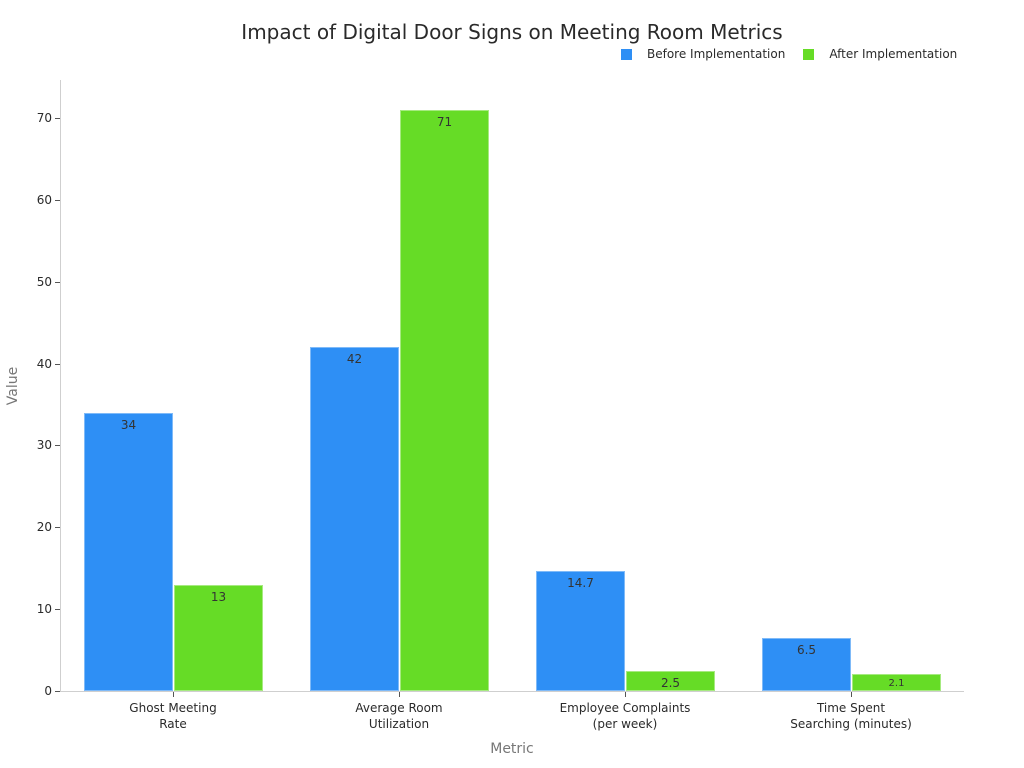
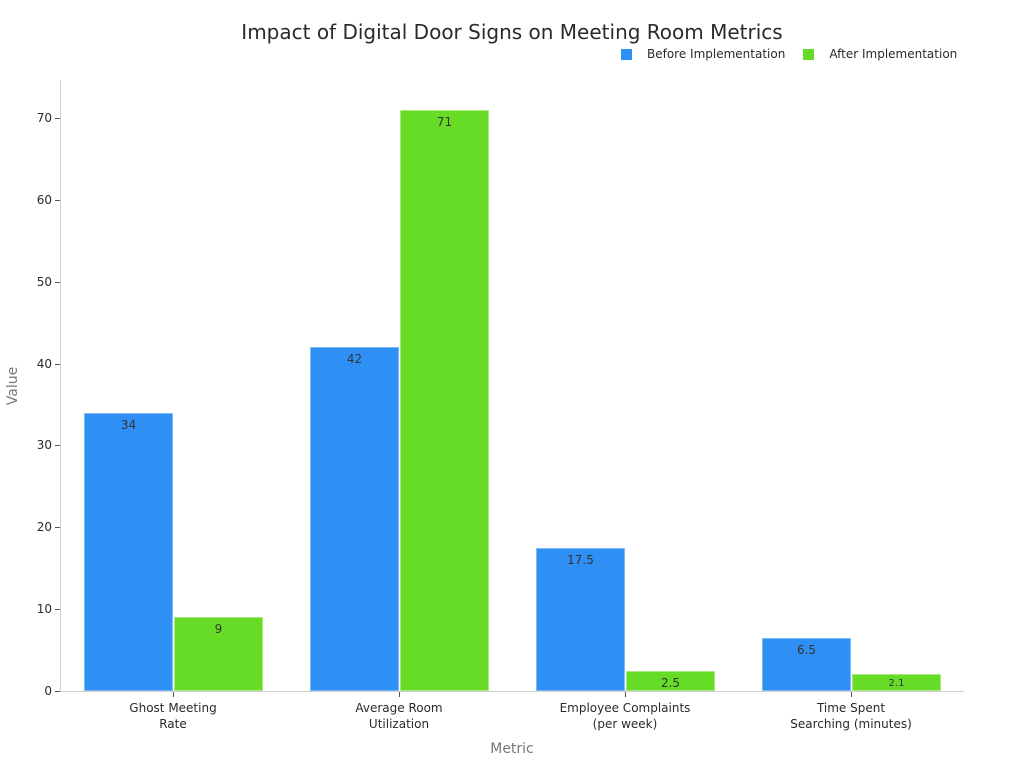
After Implementation/Ghost Meeting Rate: 13 -> 9
Before Implementation/Employee Complaints (per week): 14.7 -> 17.5
